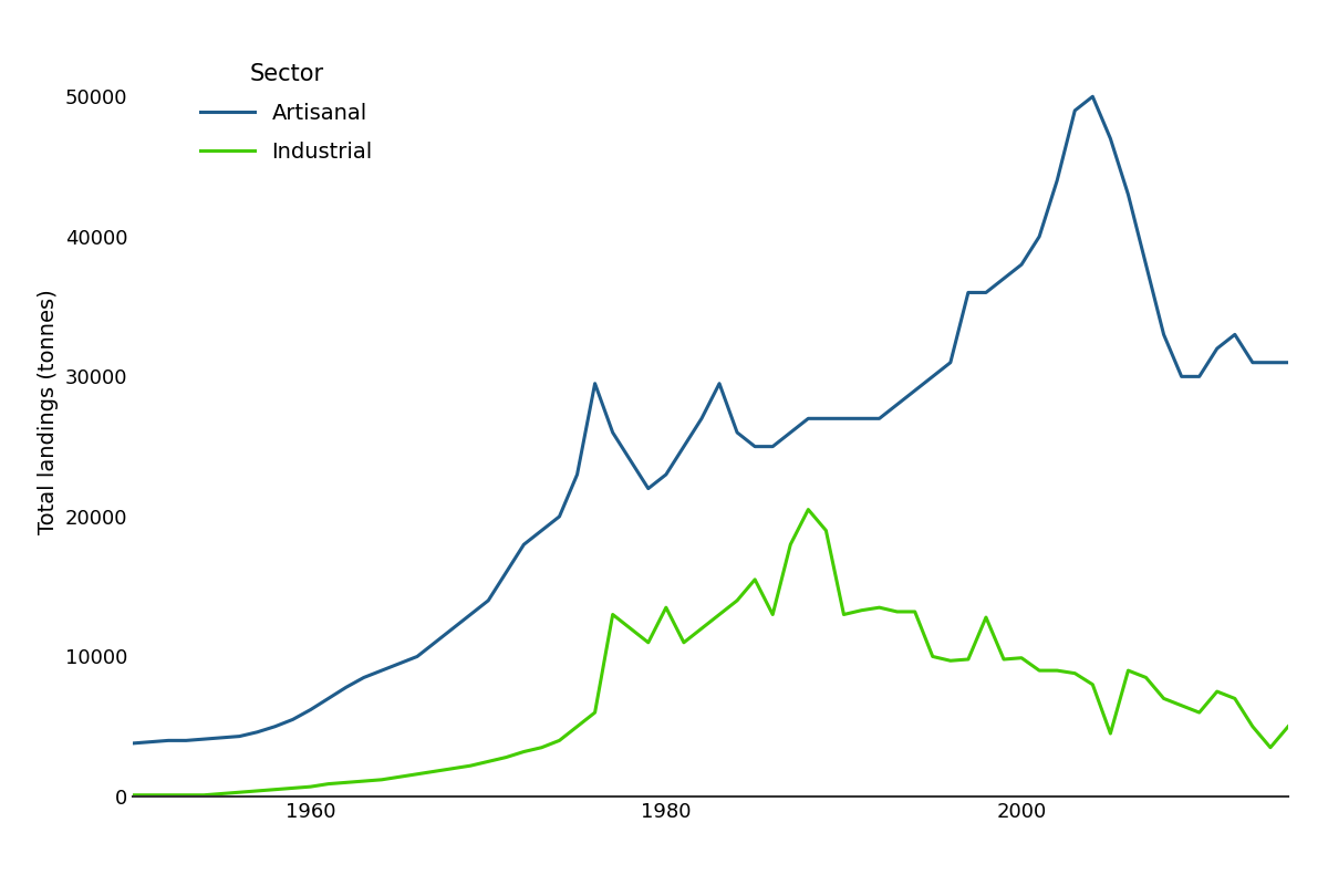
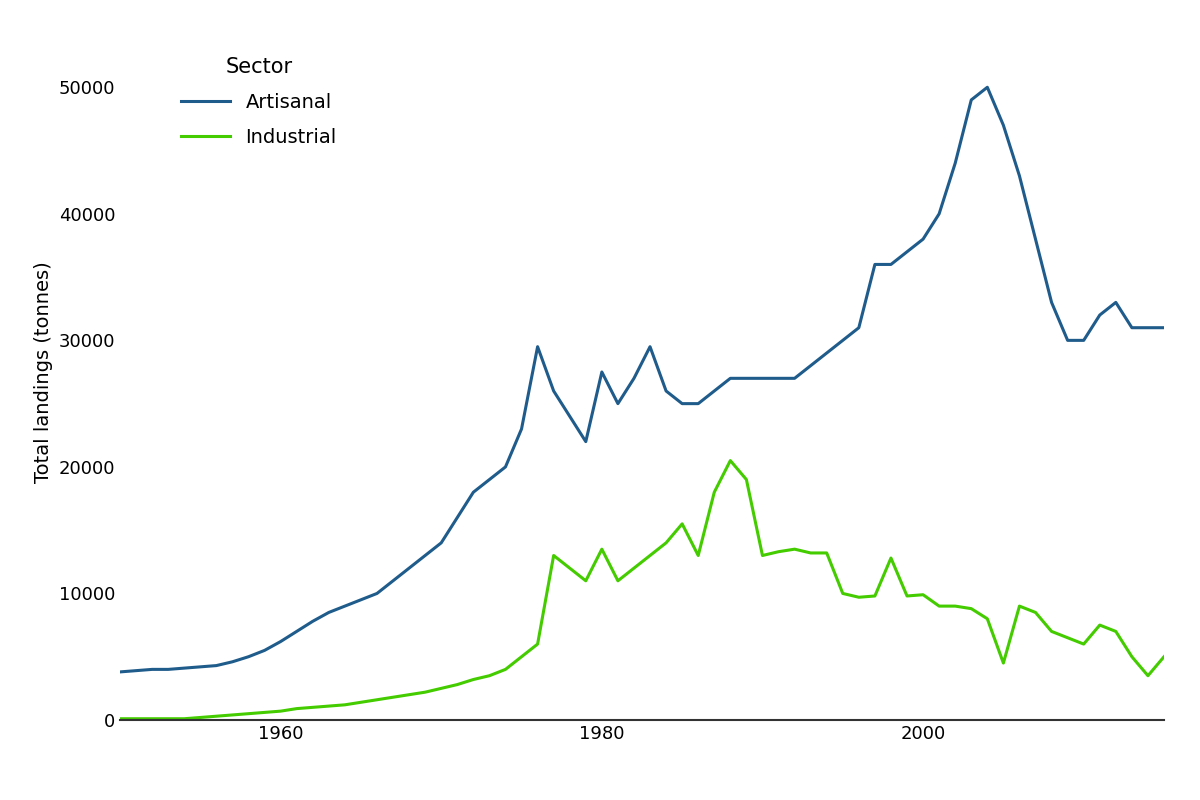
Artisanal/1980: 23000 -> 27500
